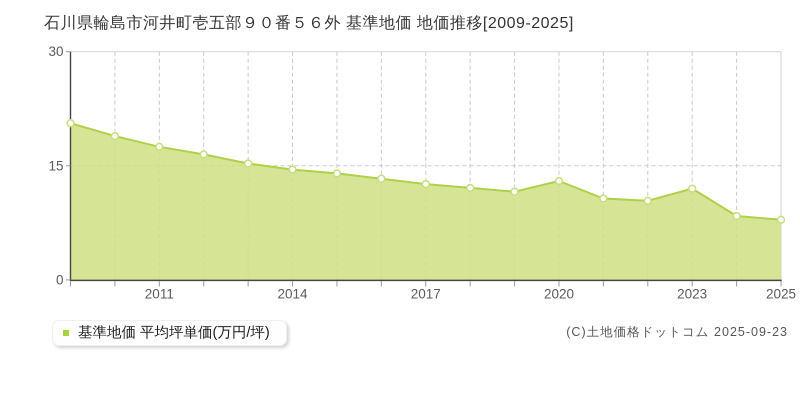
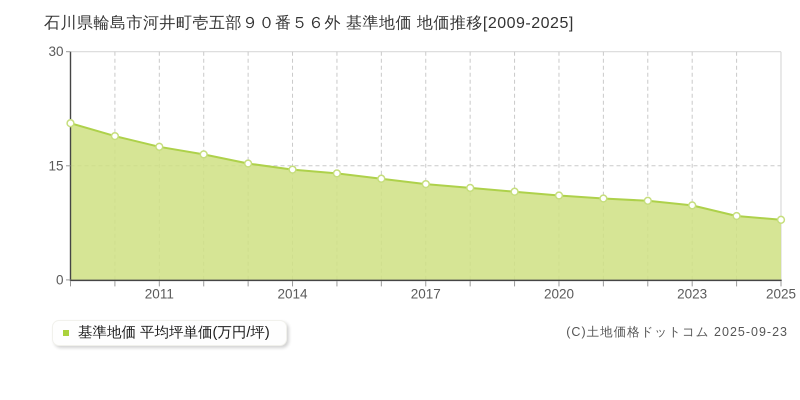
2020: 13 -> 11
2023: 12 -> 10
